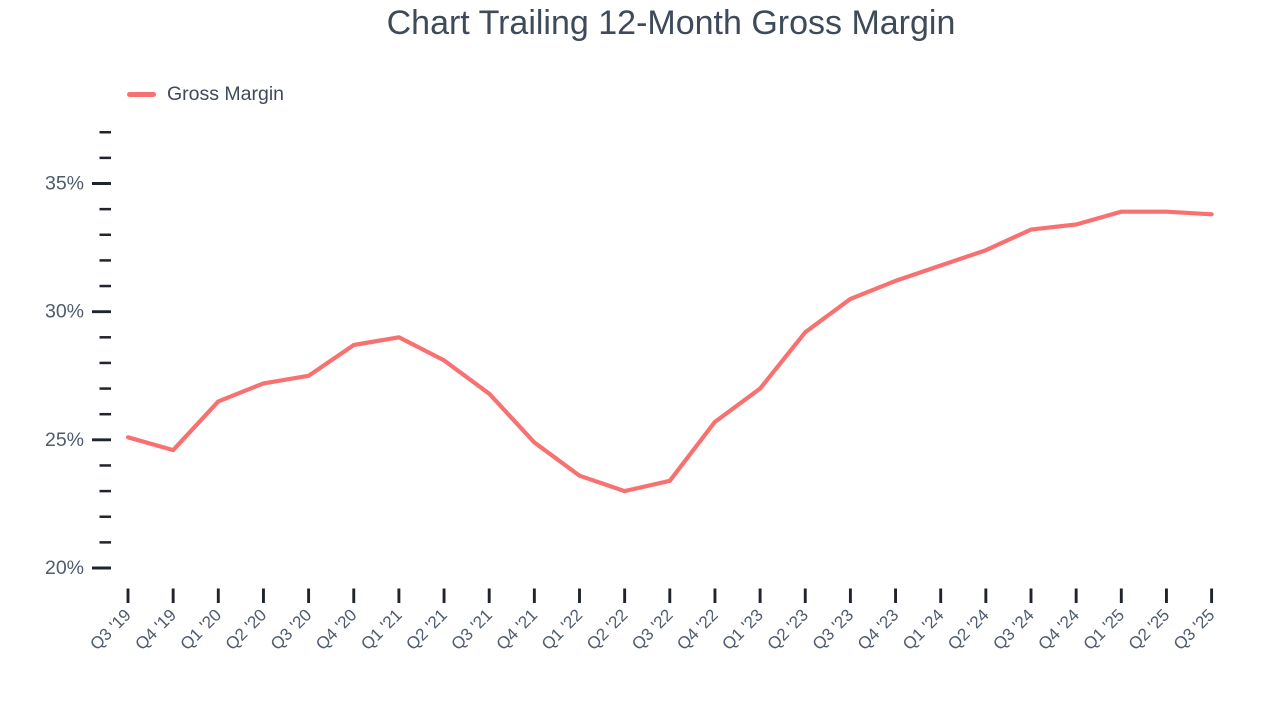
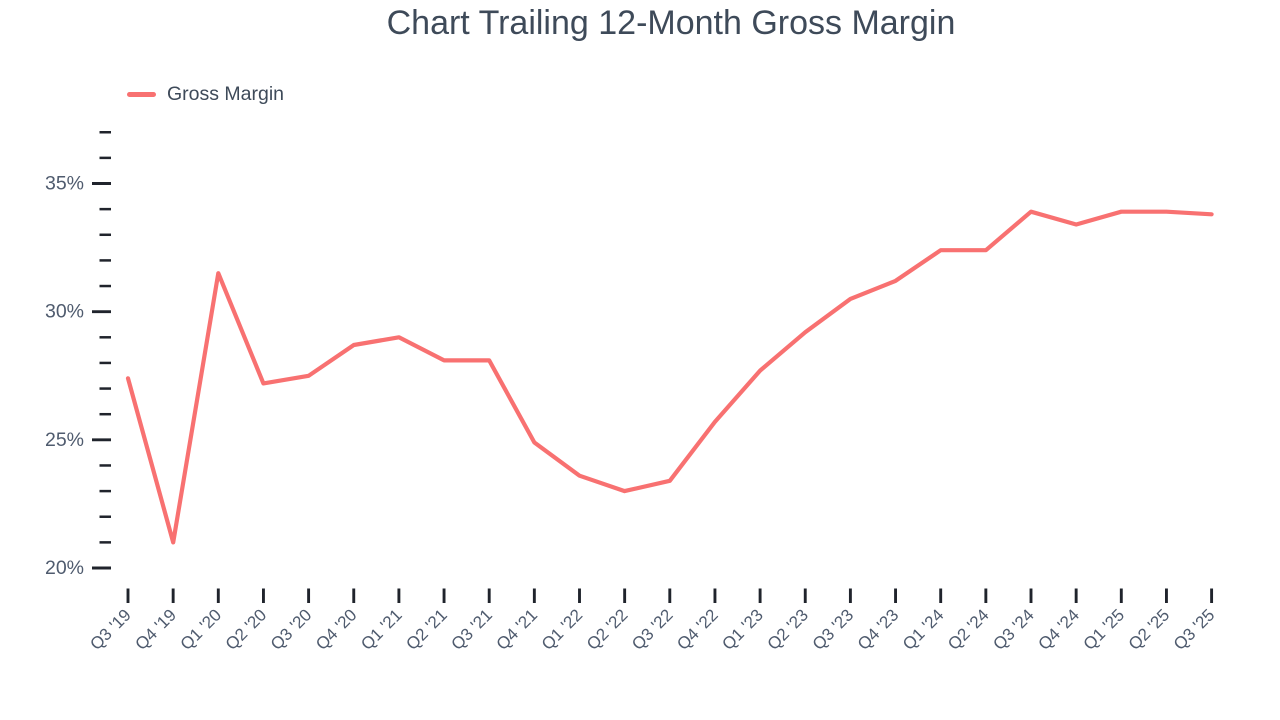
Q3 '19: 25.1% -> 27.4%
Q4 '19: 24.6% -> 21.0%
Q1 '20: 26.5% -> 31.5%
Q3 '21: 26.8% -> 28.1%
Q1 '23: 27.0% -> 27.7%
Q1 '24: 31.8% -> 32.4%
Q3 '24: 33.2% -> 33.9%
